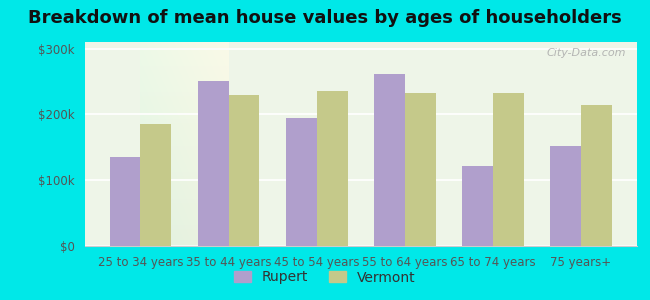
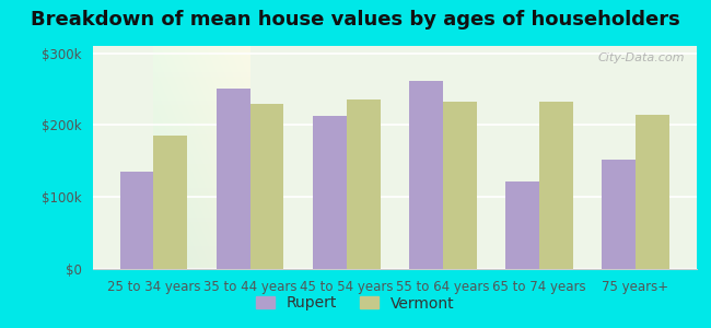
Rupert/45 to 54 years: $195k -> $212k
